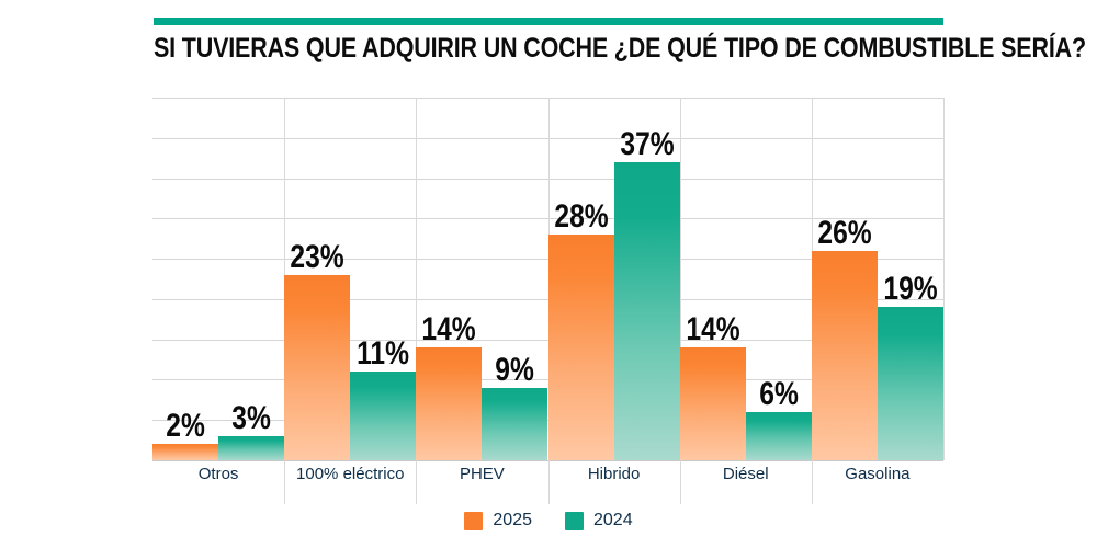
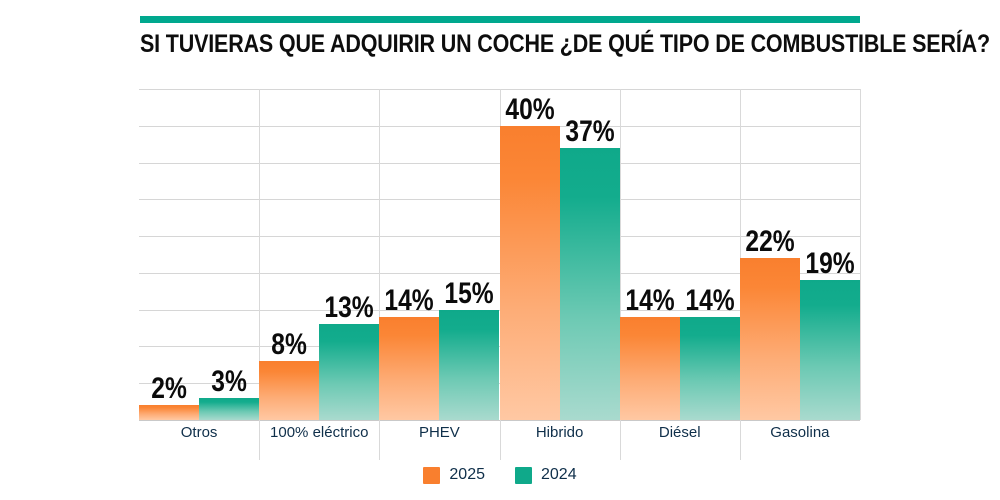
2025/100% eléctrico: 23% -> 8%
2024/100% eléctrico: 11% -> 13%
2024/PHEV: 9% -> 15%
2025/Hibrido: 28% -> 40%
2024/Diésel: 6% -> 14%
2025/Gasolina: 26% -> 22%
